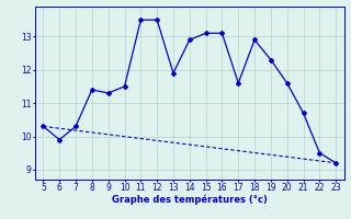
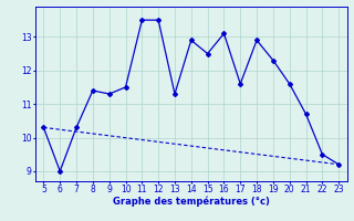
6: 9.9 -> 9.0
13: 11.9 -> 11.3
15: 13.1 -> 12.5
